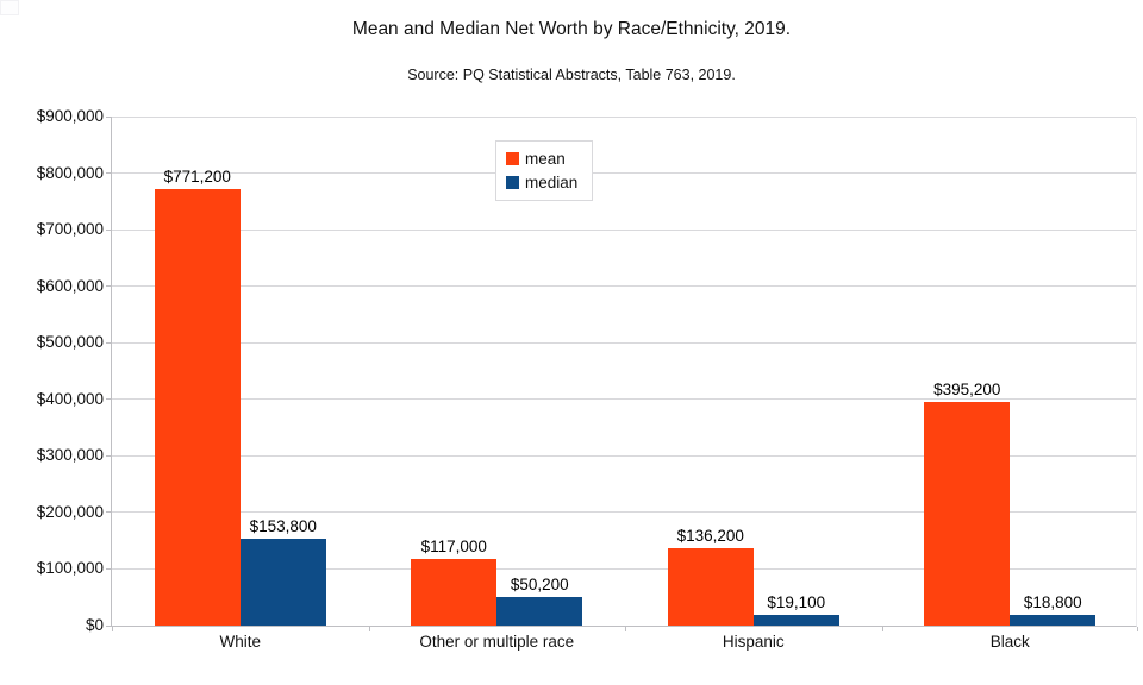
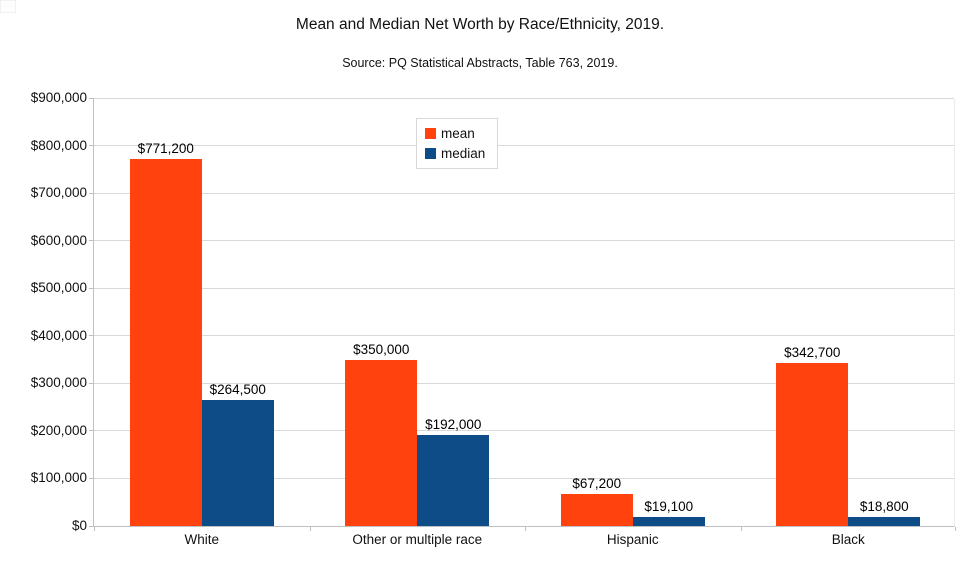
median/White: $153,800 -> $264,500
mean/Other or multiple race: $117,000 -> $350,000
median/Other or multiple race: $50,200 -> $192,000
mean/Hispanic: $136,200 -> $67,200
mean/Black: $395,200 -> $342,700
